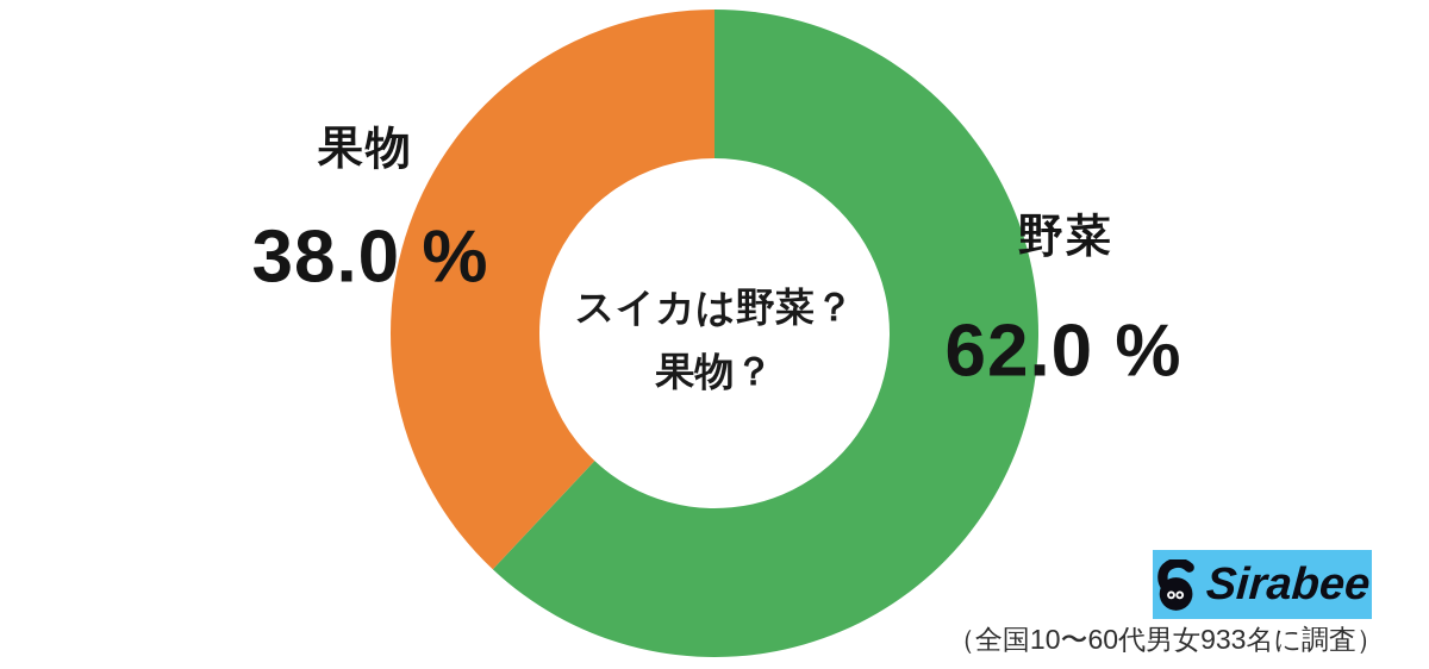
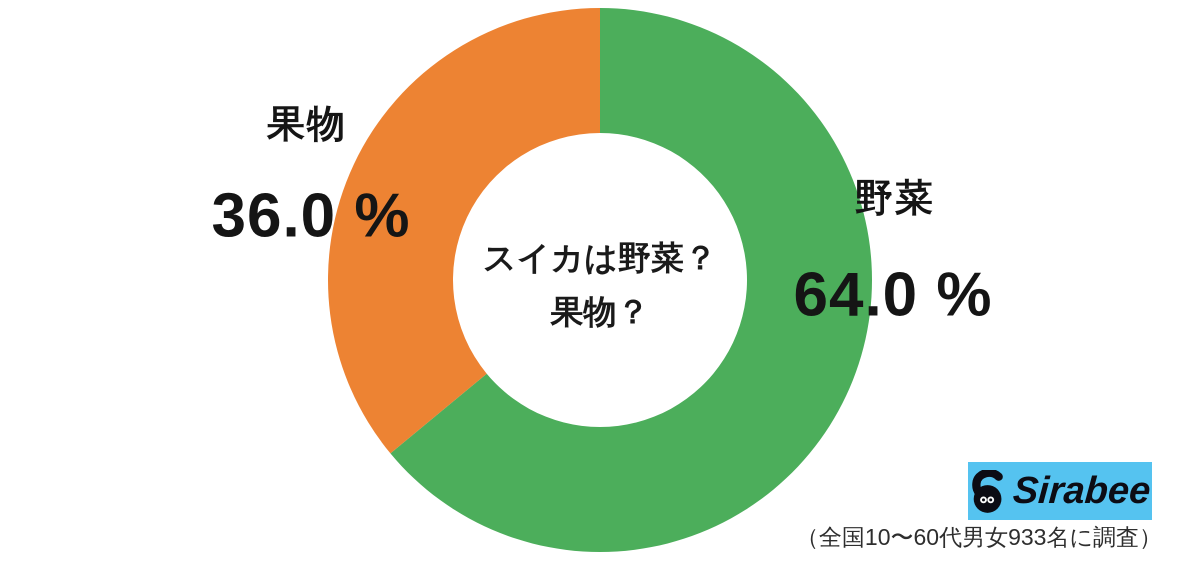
野菜: 62.0 -> 64.0
果物: 38.0 -> 36.0
